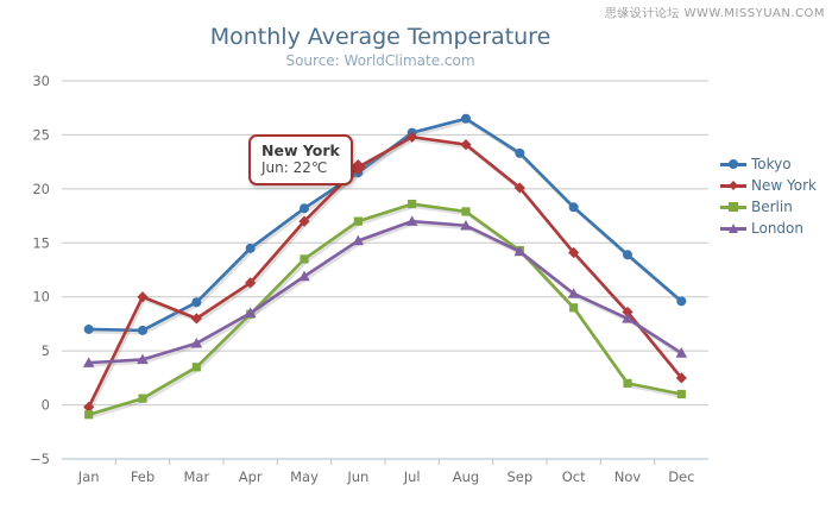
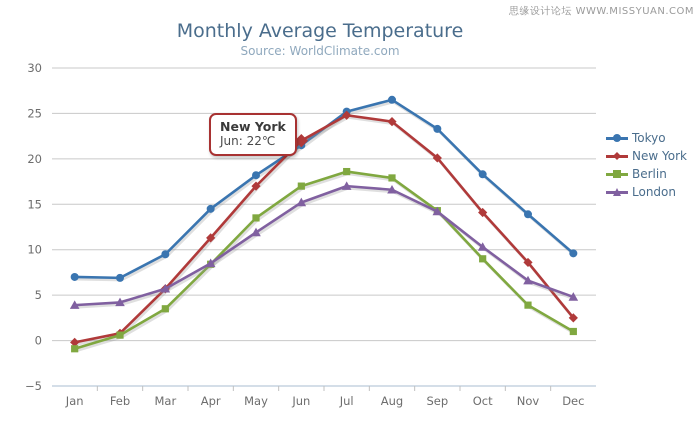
New York/Feb: 10 -> 1
New York/Mar: 8 -> 6
Berlin/Nov: 2 -> 4
London/Nov: 8 -> 7
